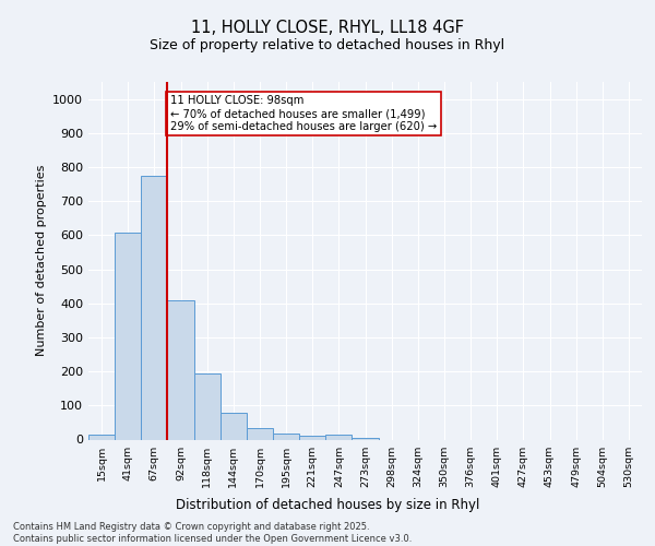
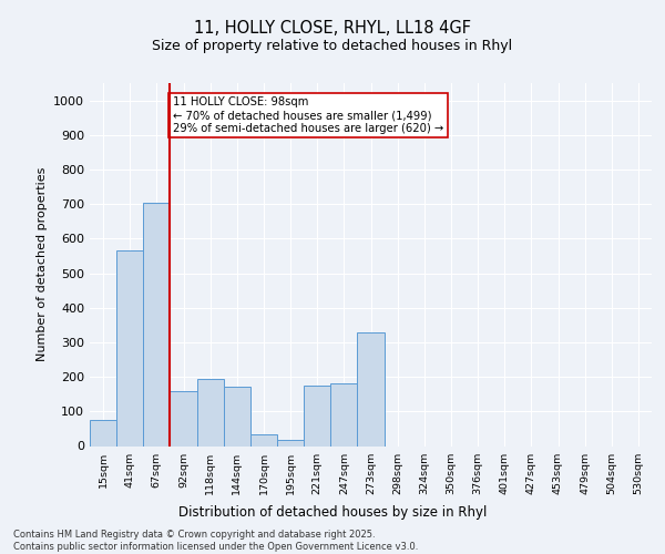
15sqm: 15 -> 75
41sqm: 608 -> 565
67sqm: 775 -> 705
92sqm: 410 -> 160
144sqm: 78 -> 170
221sqm: 12 -> 175
247sqm: 13 -> 180
273sqm: 5 -> 330
